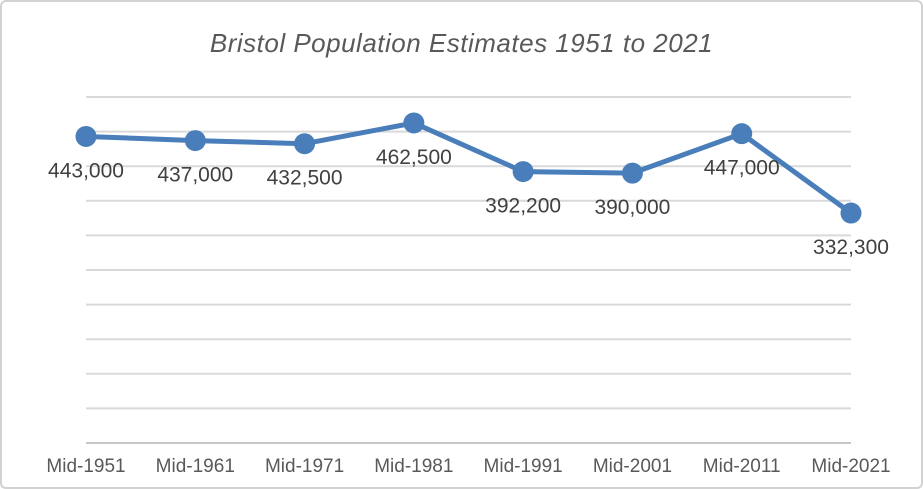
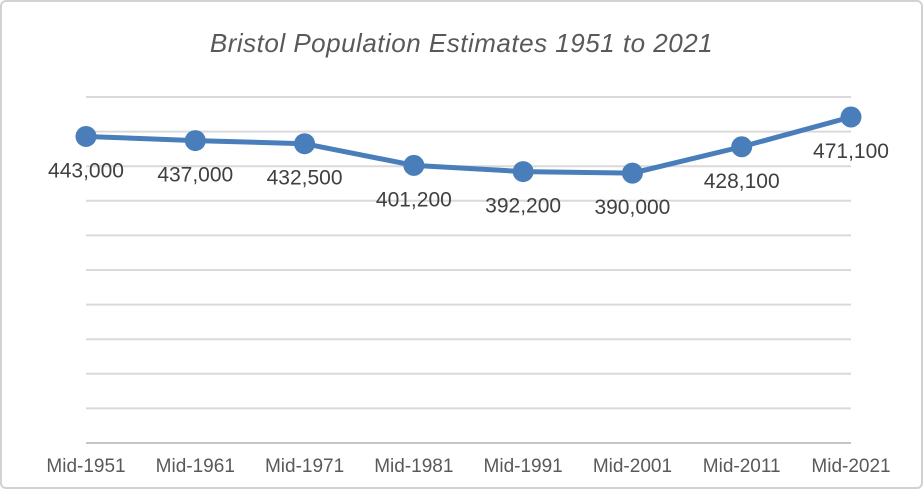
Mid-1981: 462,500 -> 401,200
Mid-2011: 447,000 -> 428,100
Mid-2021: 332,300 -> 471,100
